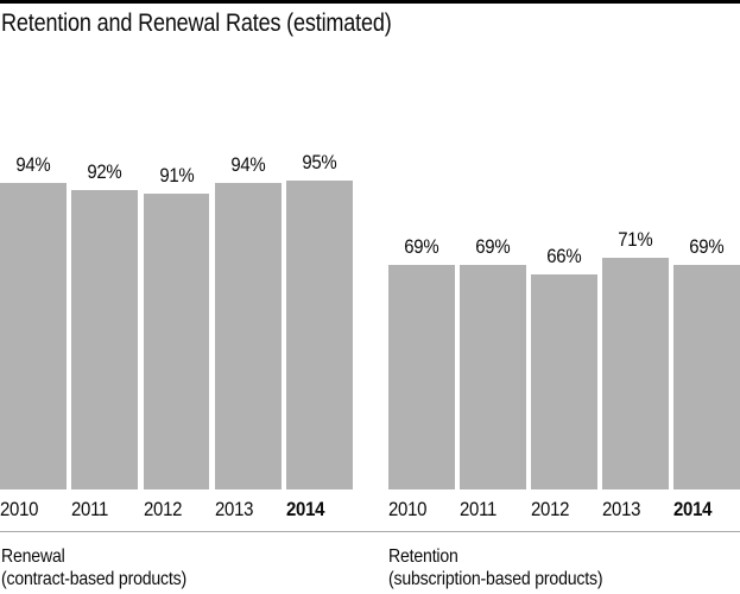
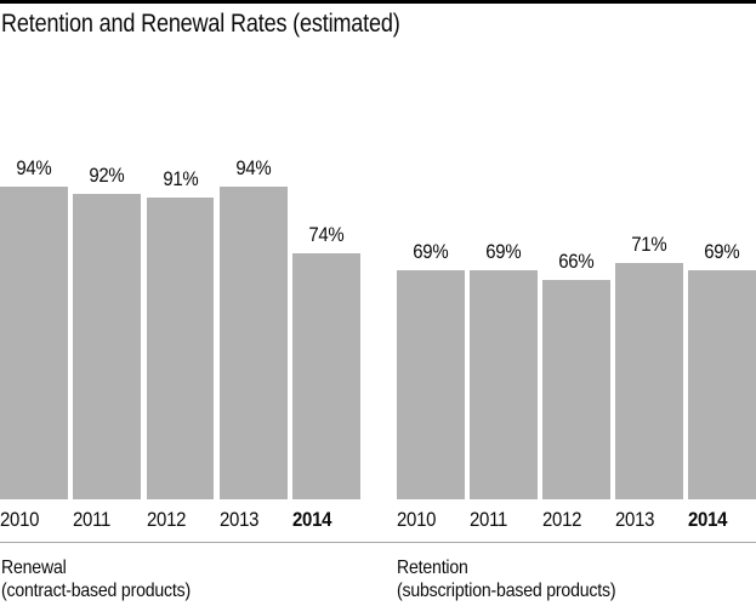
Renewal/2014: 95% -> 74%
